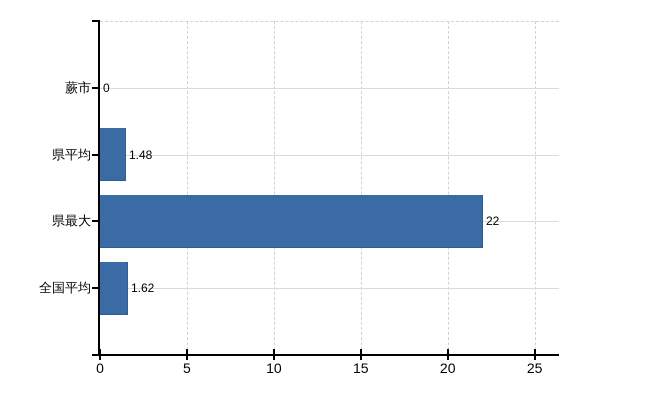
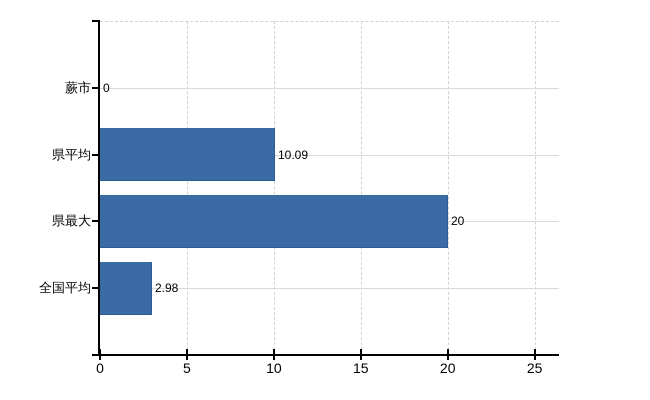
県平均: 1.48 -> 10.09
県最大: 22 -> 20
全国平均: 1.62 -> 2.98
